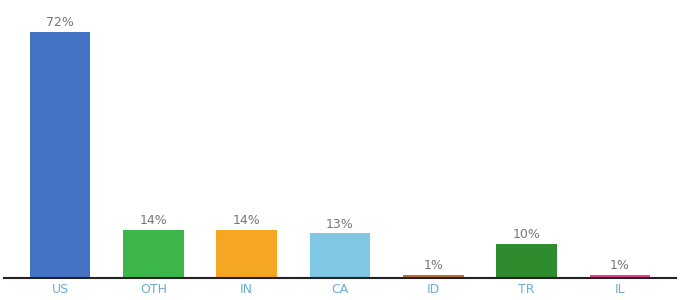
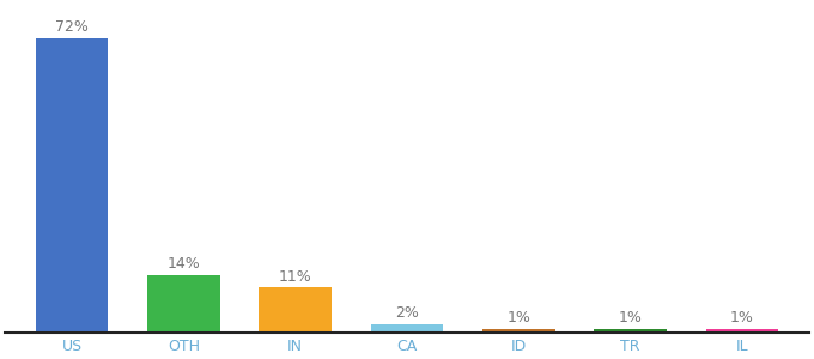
IN: 14% -> 11%
CA: 13% -> 2%
TR: 10% -> 1%
